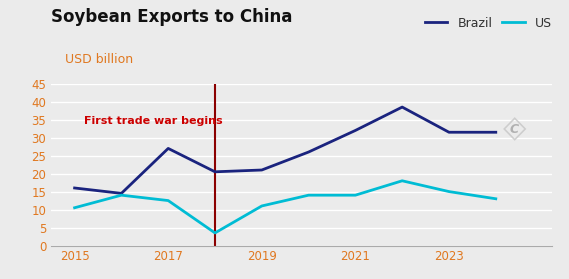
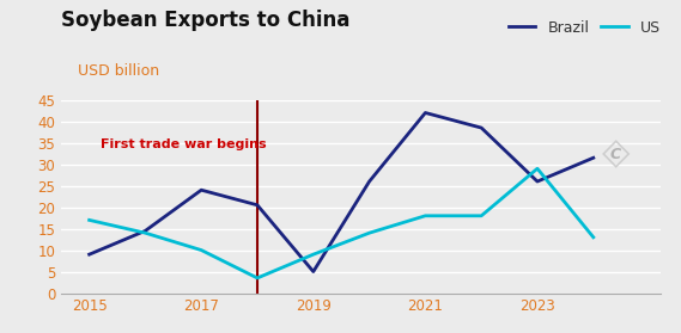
Brazil/2015: 16.0 -> 9.0
US/2015: 10.5 -> 17.0
Brazil/2017: 27.0 -> 24.0
US/2017: 12.5 -> 10.0
Brazil/2019: 21.0 -> 5.0
US/2019: 11.0 -> 9.0
Brazil/2021: 32.0 -> 42.0
US/2021: 14.0 -> 18.0
Brazil/2023: 31.5 -> 26.0
US/2023: 15.0 -> 29.0
